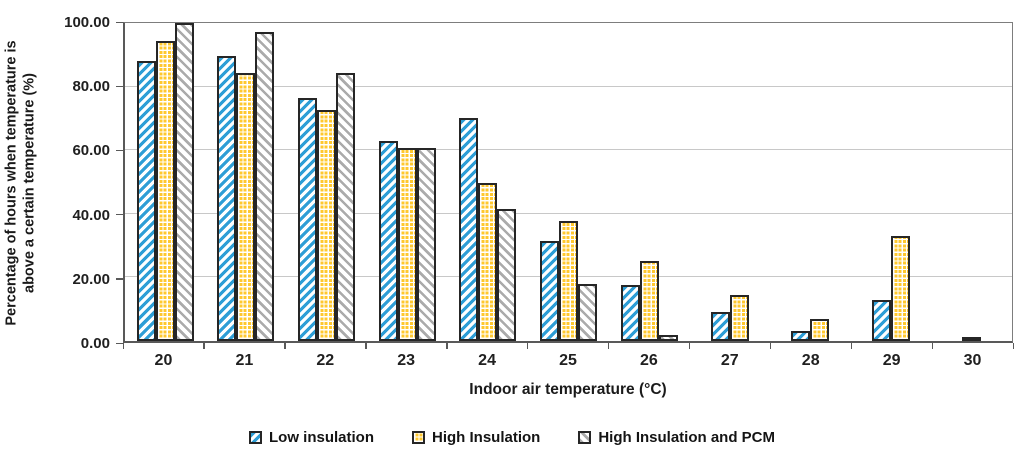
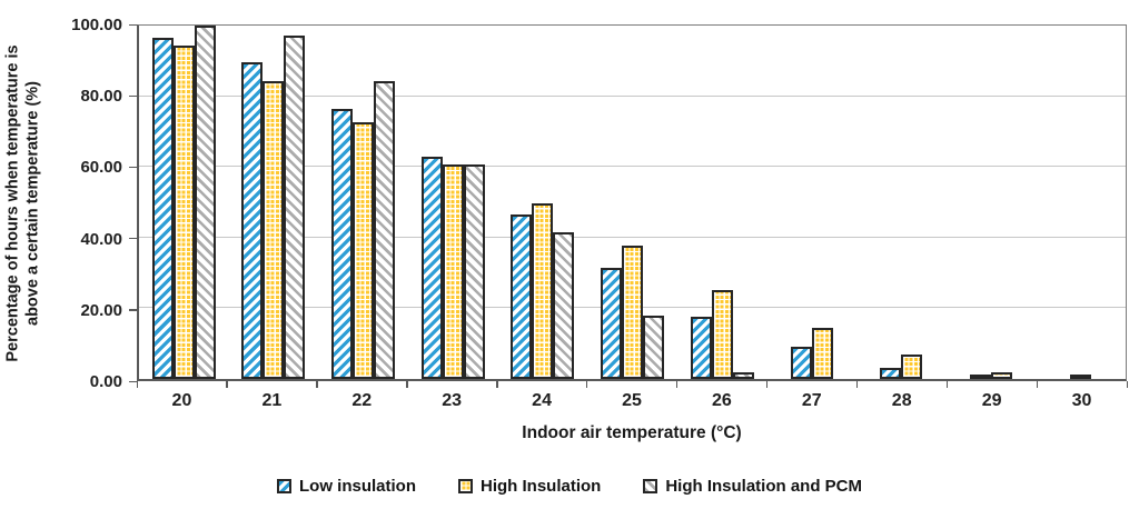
Low insulation/20: 88 -> 97
Low insulation/24: 70 -> 46
Low insulation/29: 13 -> 1
High Insulation/29: 33 -> 2
